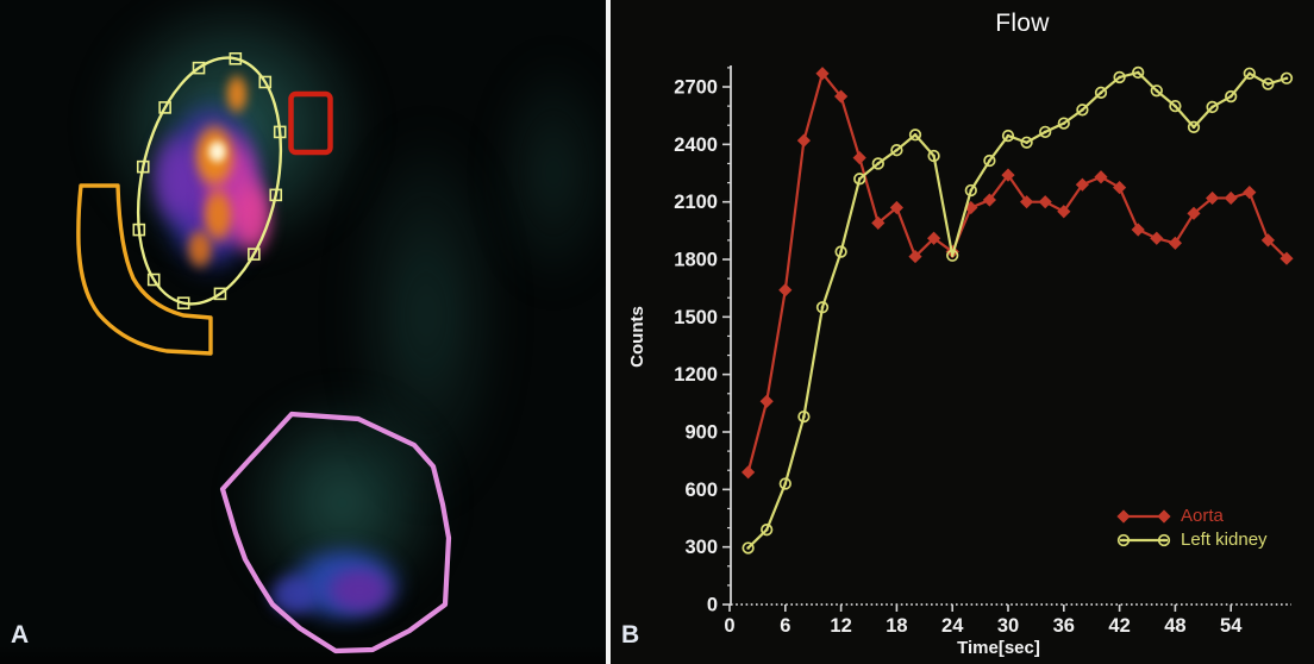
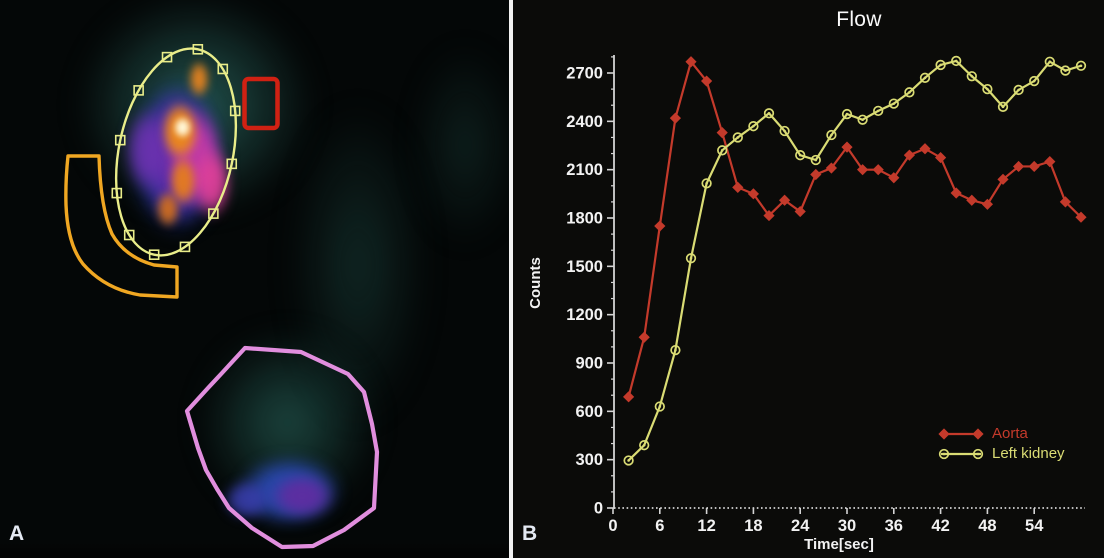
Aorta/6: 1640 -> 1750
Left kidney/12: 1840 -> 2020
Aorta/18: 2070 -> 1950
Left kidney/24: 1820 -> 2190
